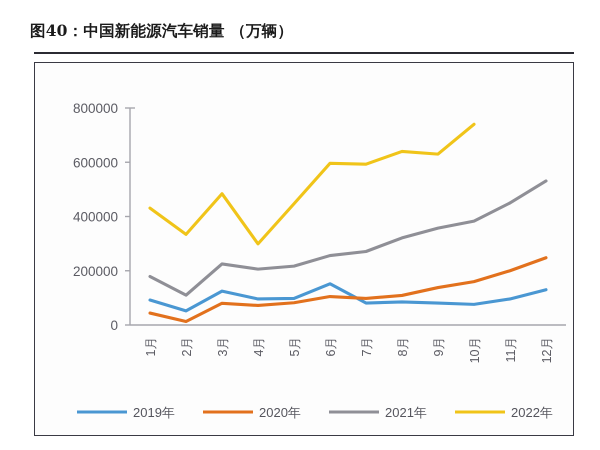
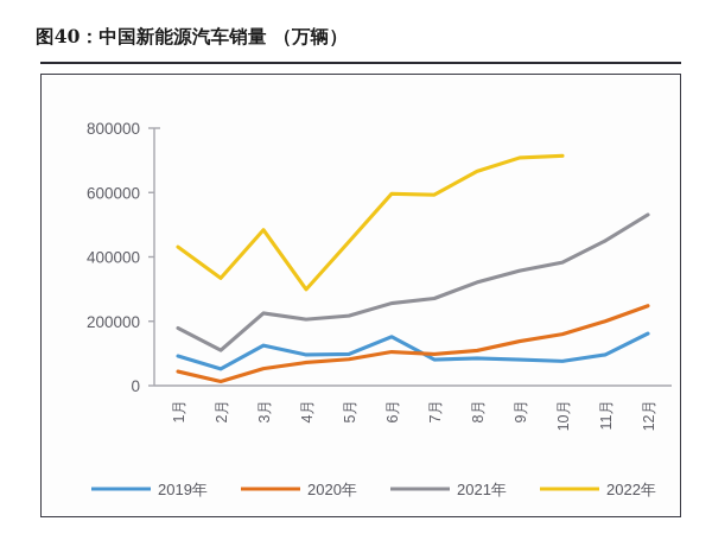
2020年/3月: 80000 -> 50000
2022年/8月: 640000 -> 670000
2022年/9月: 630000 -> 710000
2022年/10月: 740000 -> 710000
2019年/12月: 130000 -> 160000
